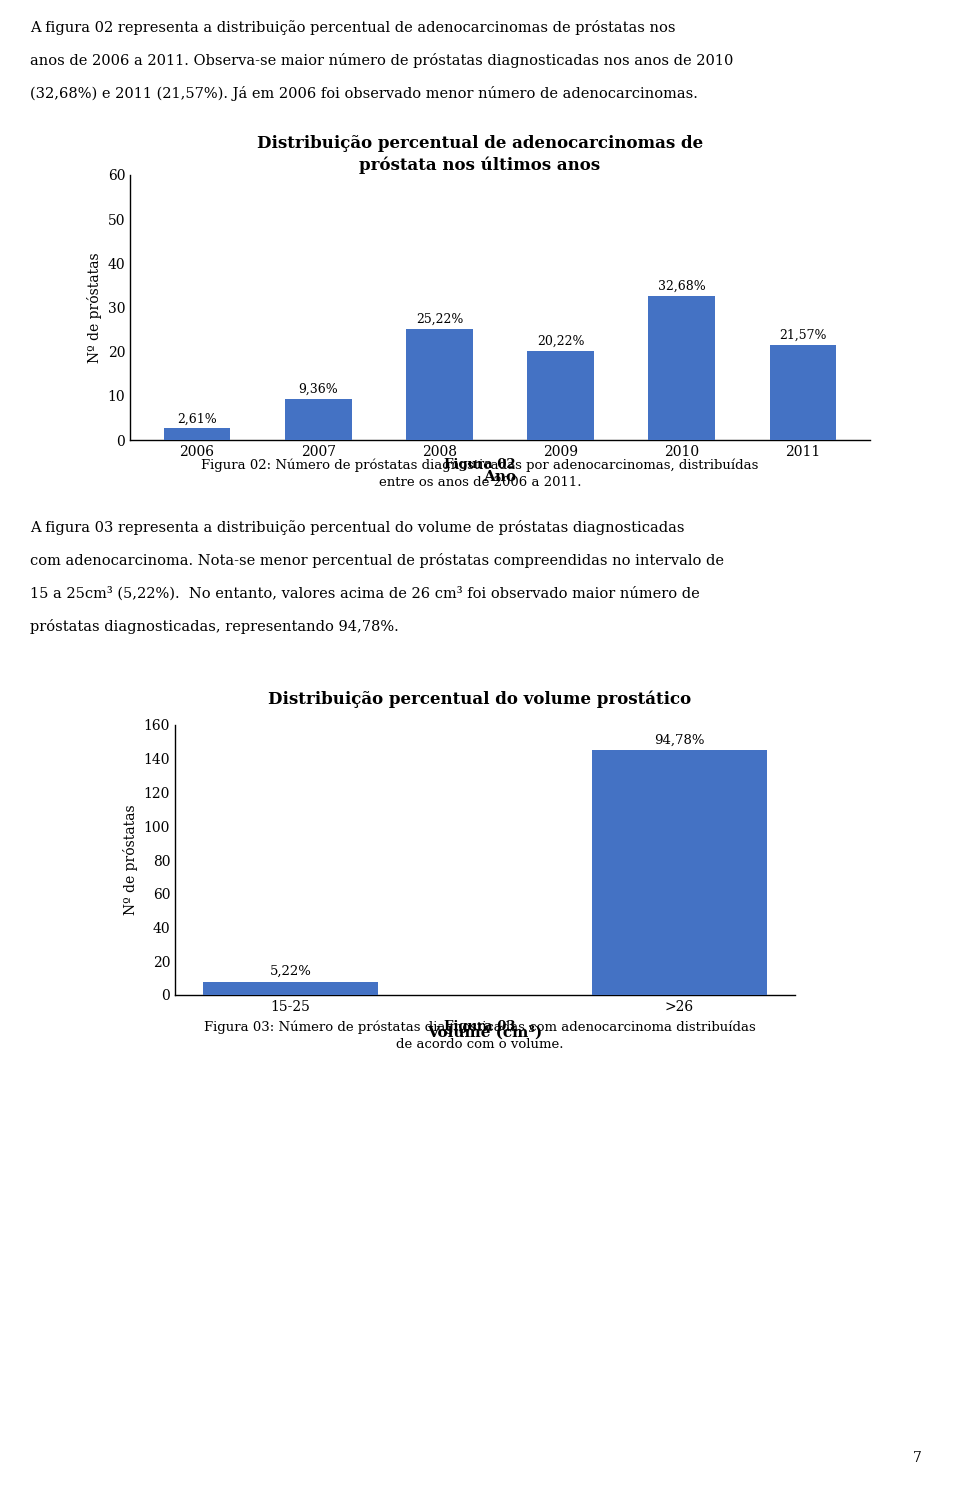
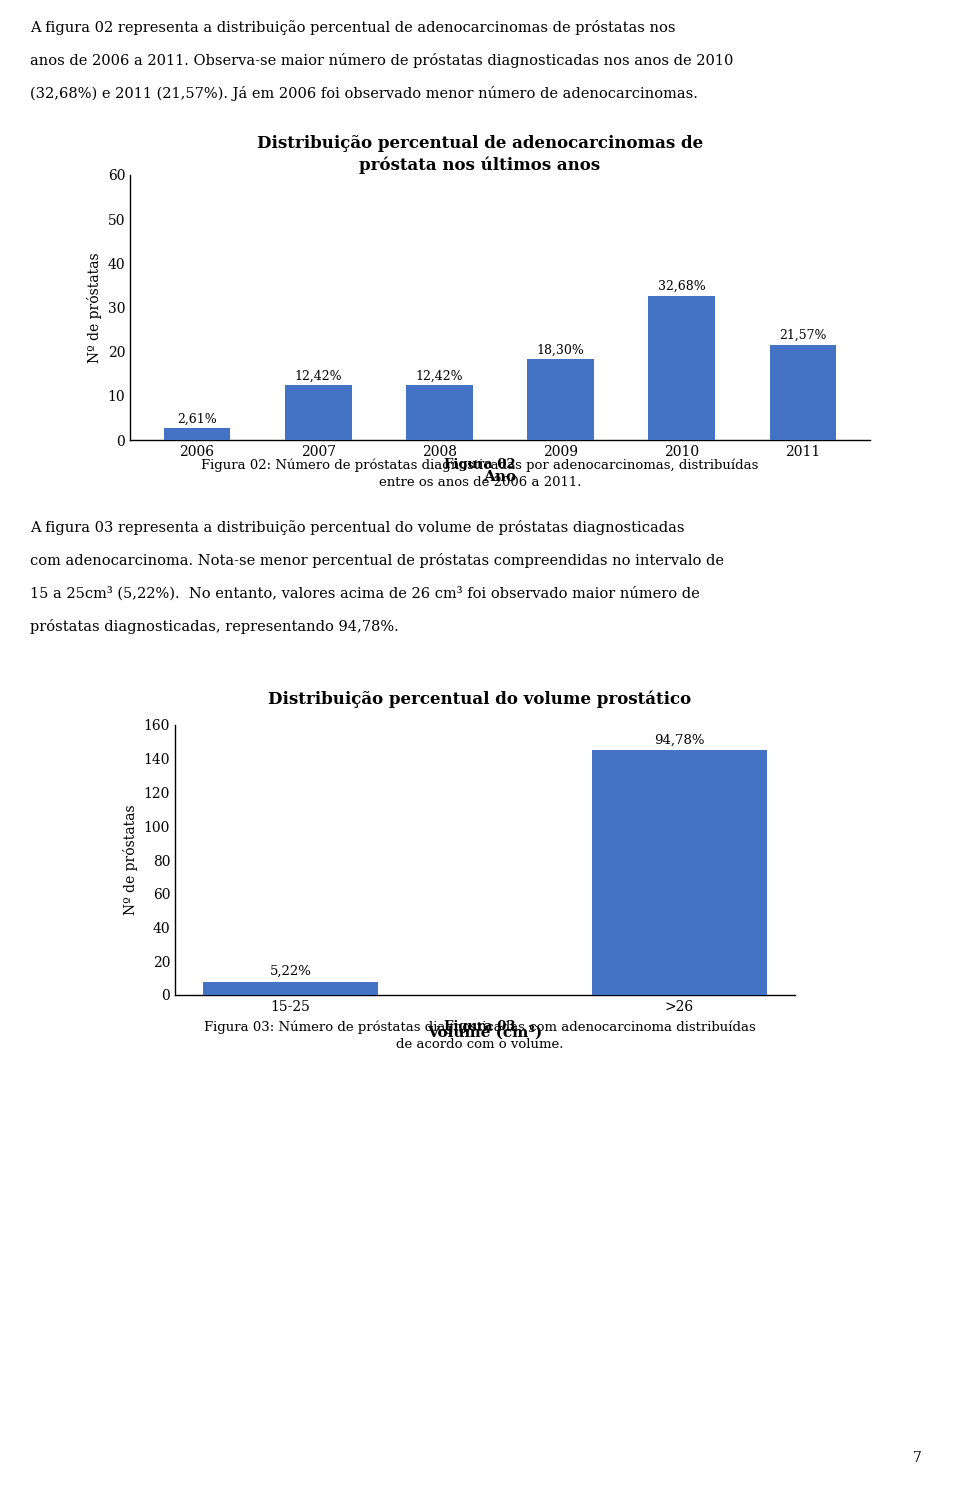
2007: 9,36% -> 12,42%
2008: 25,22% -> 12,42%
2009: 20,22% -> 18,30%
